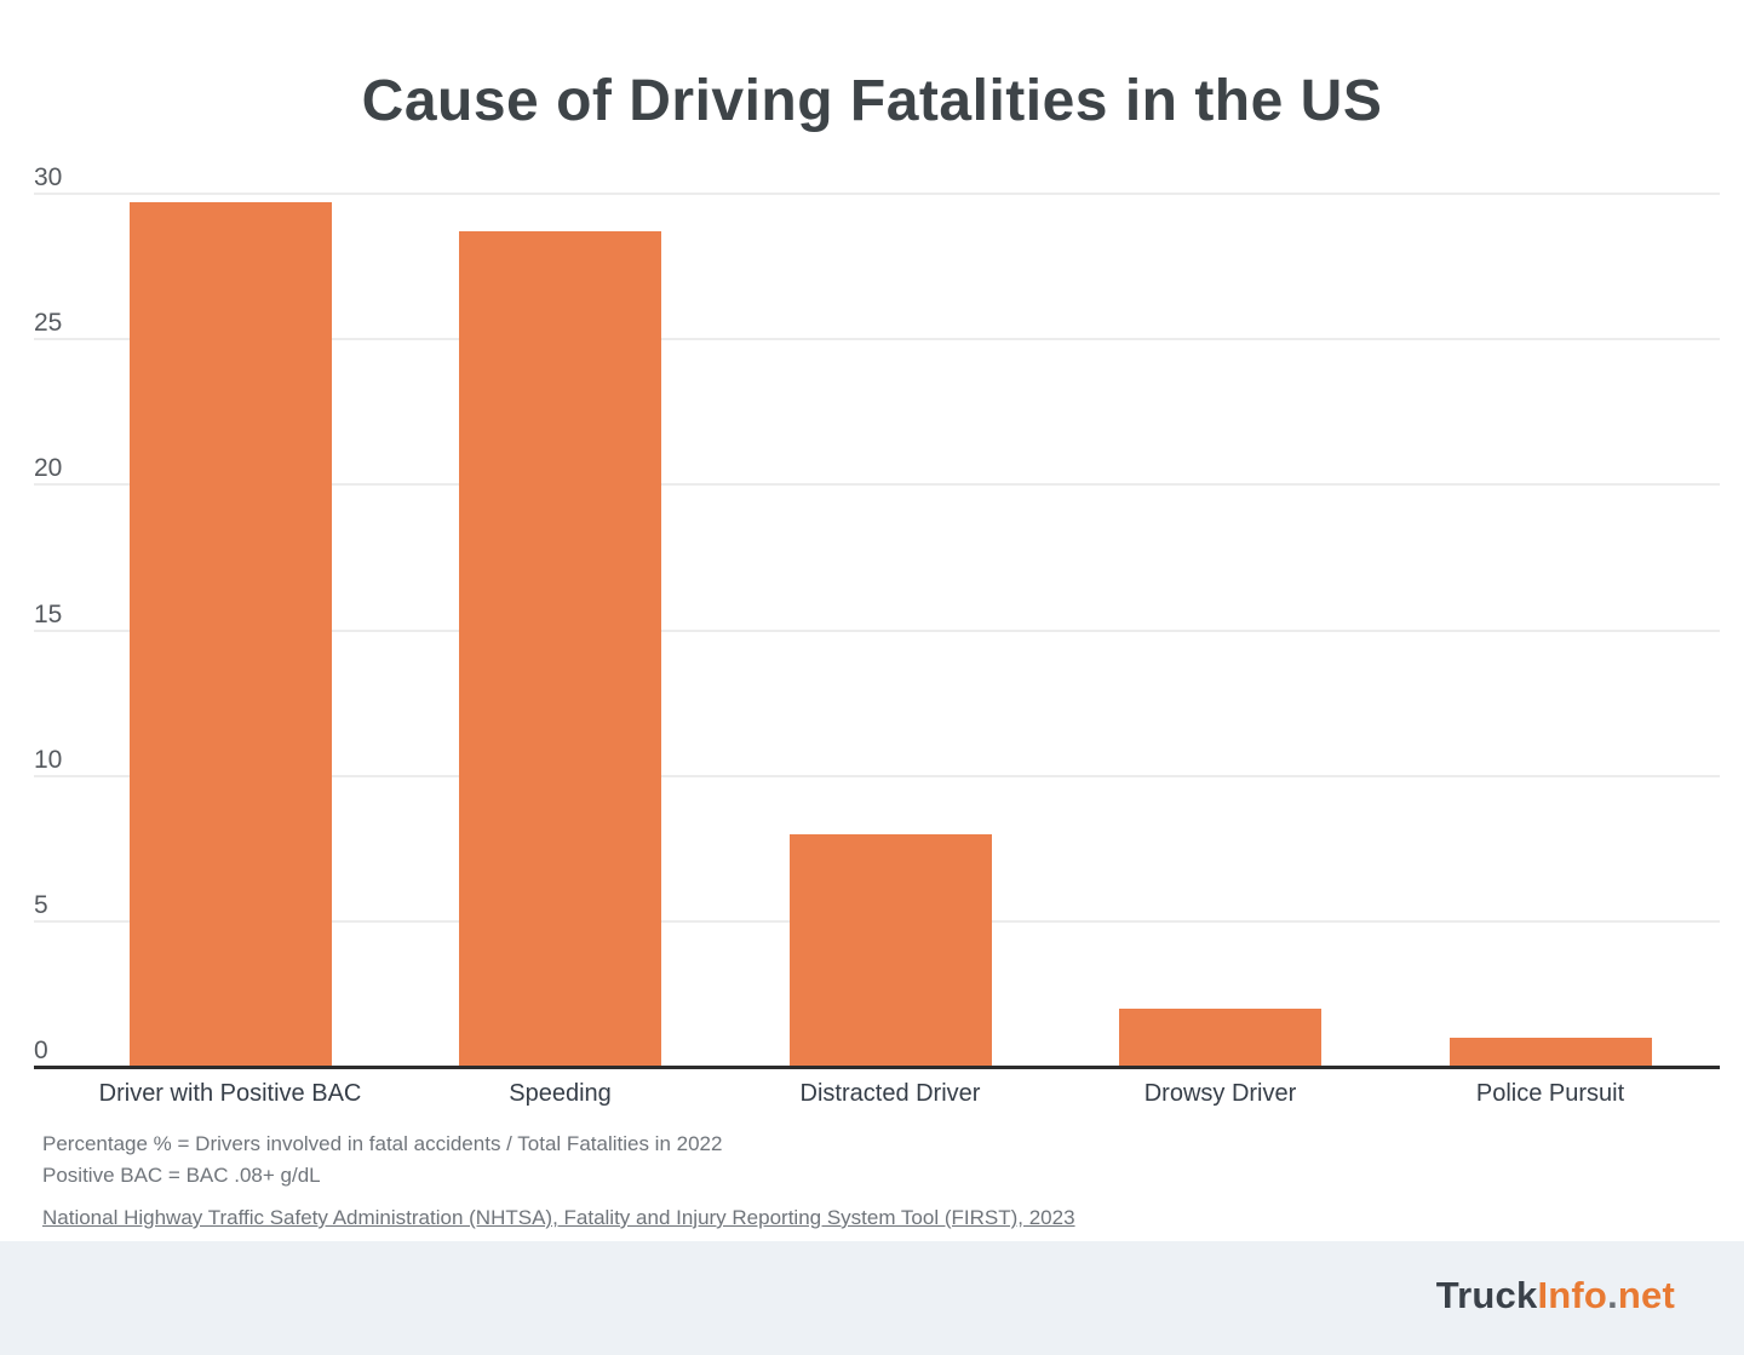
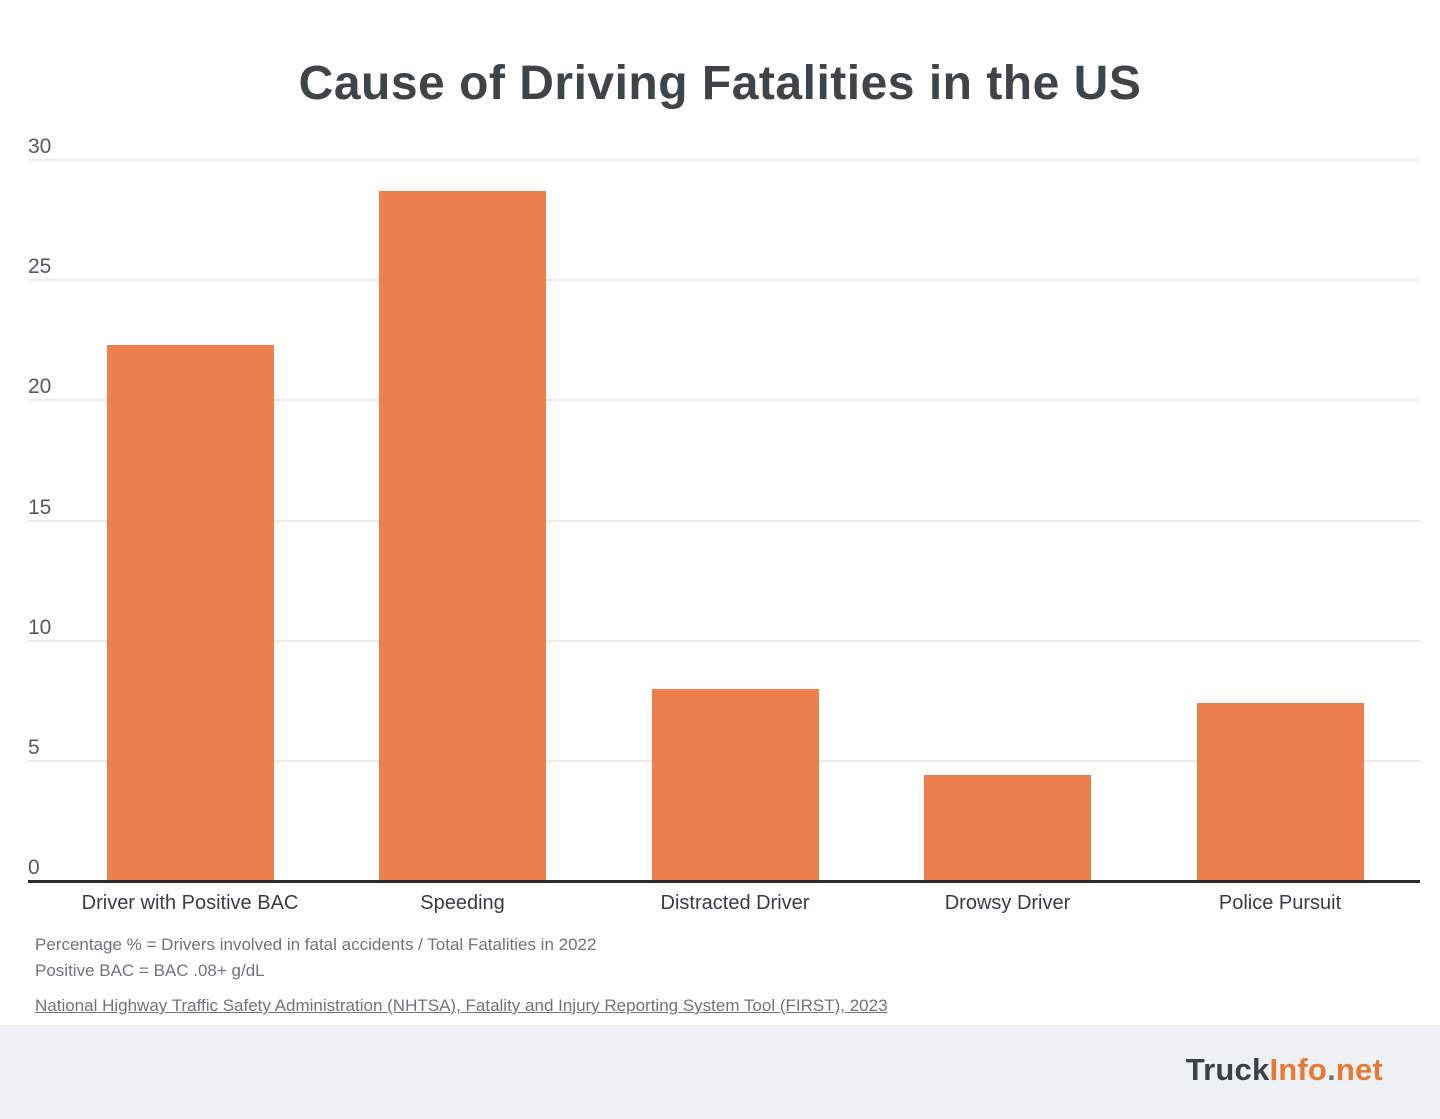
Driver with Positive BAC: 29.7 -> 22.3
Drowsy Driver: 2.0 -> 4.4
Police Pursuit: 1.0 -> 7.4
